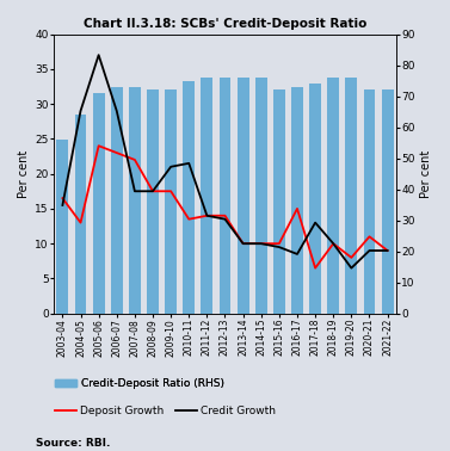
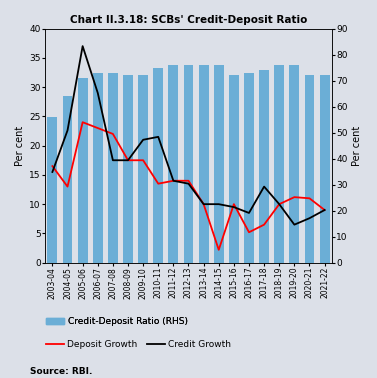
Credit Growth/2004-05: 29.0 -> 22.6
Deposit Growth/2014-15: 10.0 -> 2.2
Deposit Growth/2016-17: 15.0 -> 5.2
Deposit Growth/2019-20: 8.0 -> 11.2
Credit Growth/2020-21: 9.0 -> 7.6
